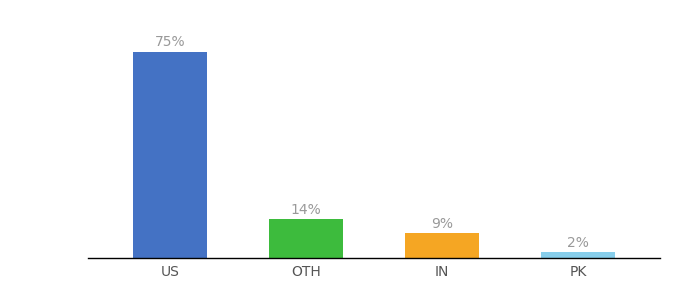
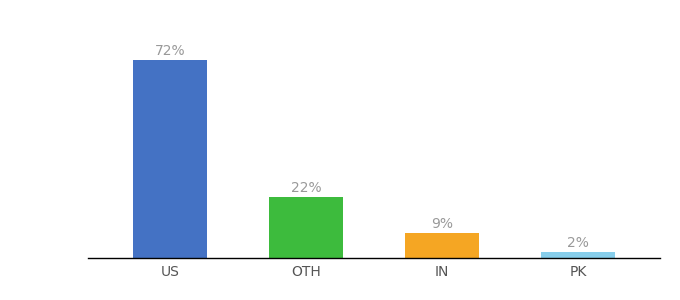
US: 75% -> 72%
OTH: 14% -> 22%
